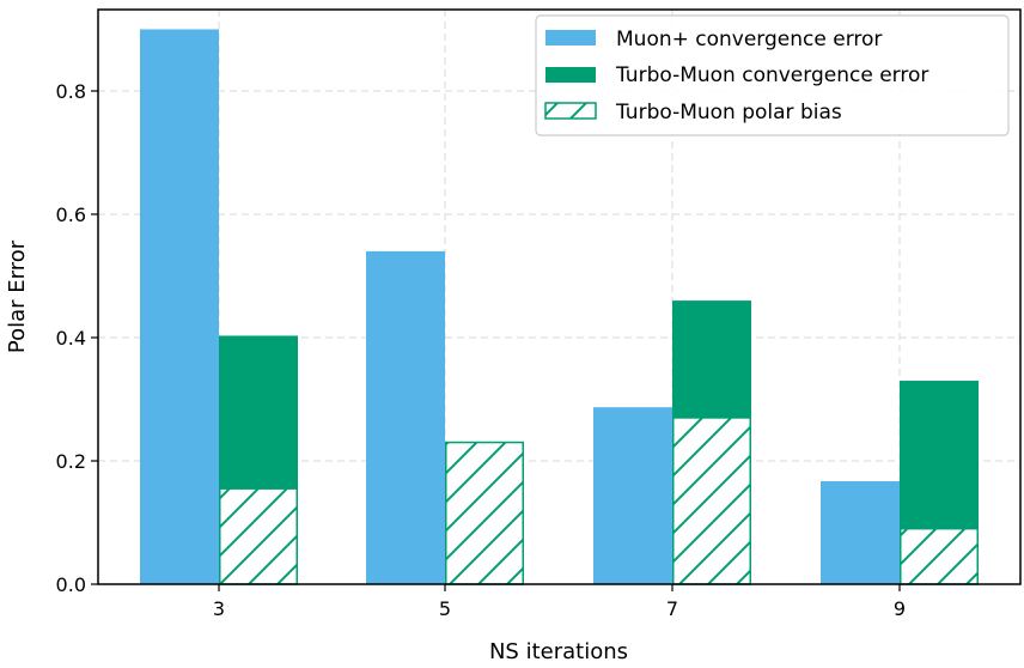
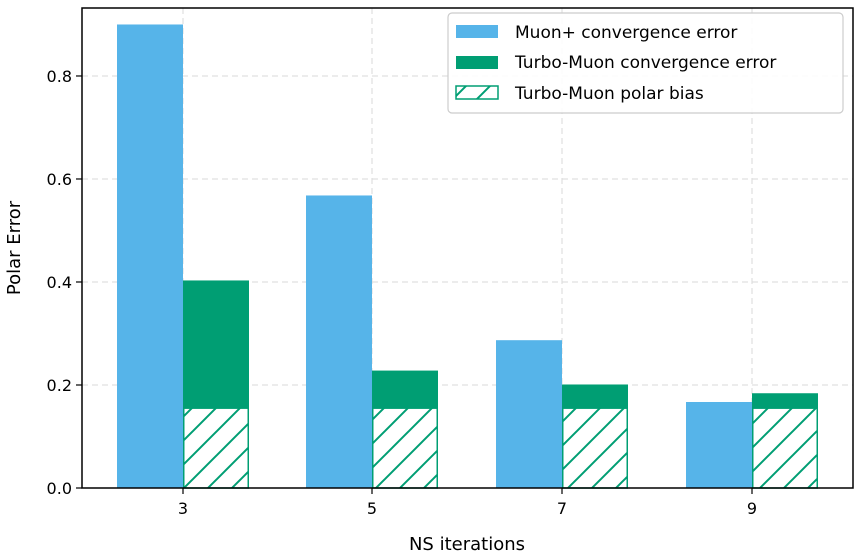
Muon+ convergence error/5: 0.54 -> 0.57
Turbo-Muon polar bias/5: 0.23 -> 0.15
Turbo-Muon convergence error/7: 0.46 -> 0.20
Turbo-Muon polar bias/7: 0.27 -> 0.15
Turbo-Muon convergence error/9: 0.33 -> 0.18
Turbo-Muon polar bias/9: 0.09 -> 0.15
